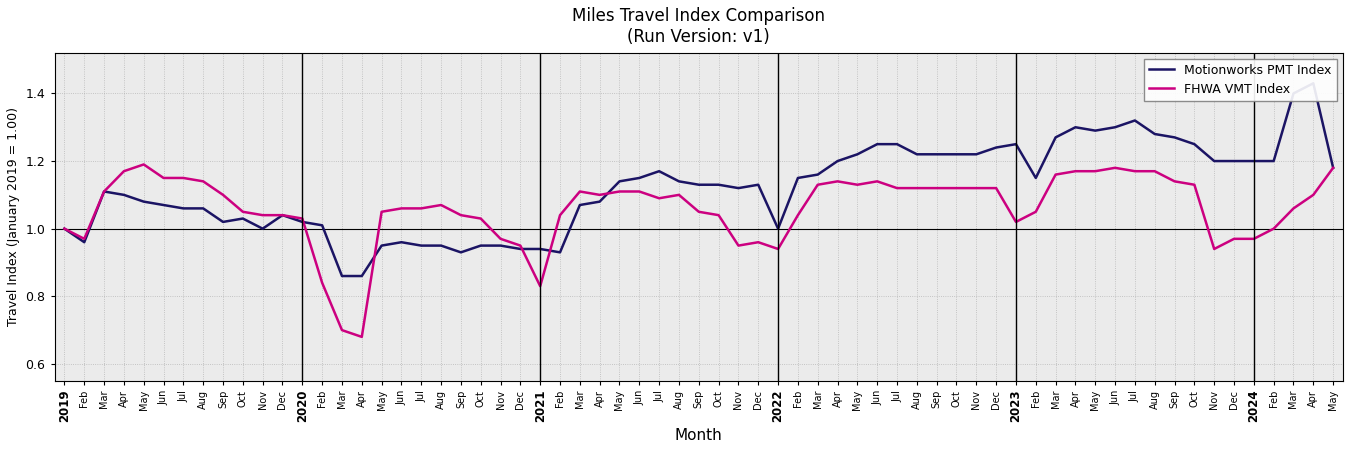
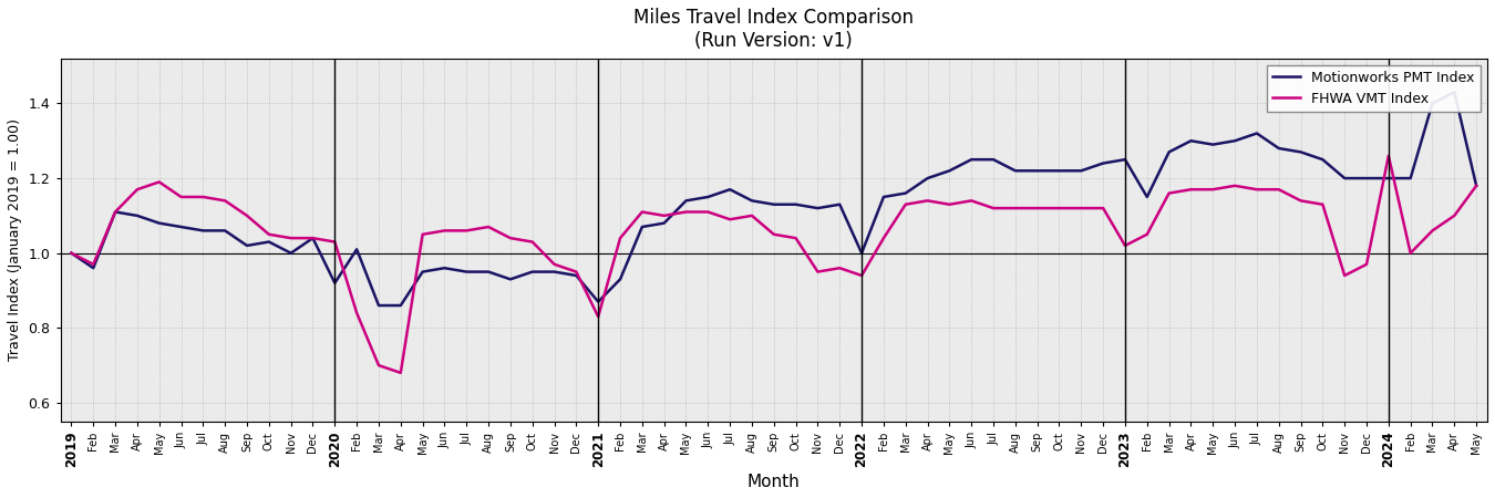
Motionworks PMT Index/2020: 1.02 -> 0.92
Motionworks PMT Index/2021: 0.94 -> 0.87
FHWA VMT Index/2024: 0.97 -> 1.26
